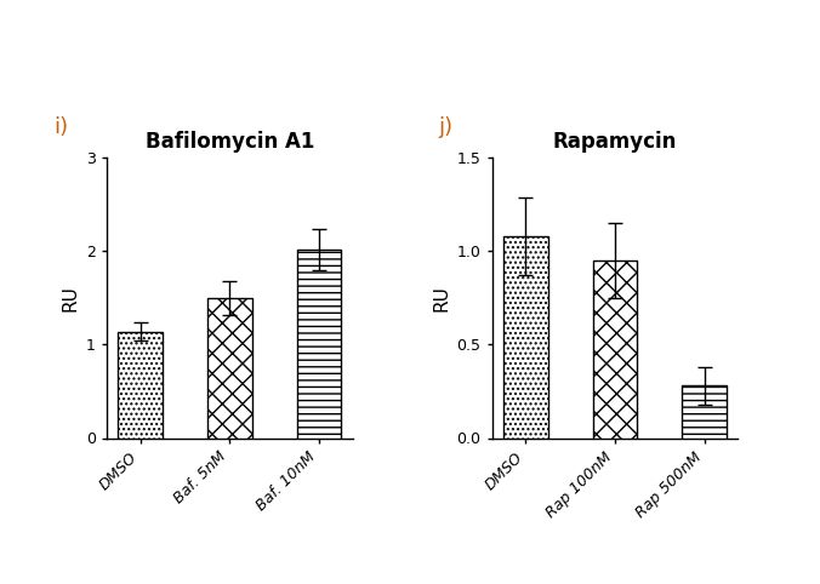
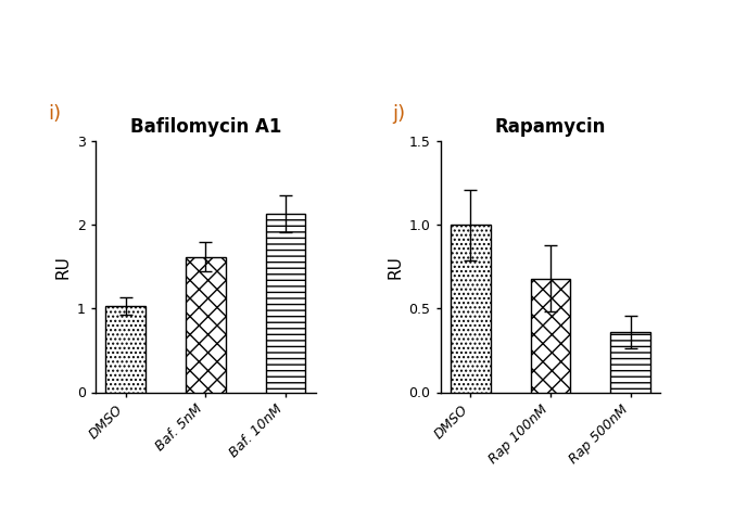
Bafilomycin A1/DMSO: 1.14 -> 1.03
Bafilomycin A1/Baf. 5nM: 1.50 -> 1.62
Bafilomycin A1/Baf. 10nM: 2.02 -> 2.13
Rapamycin/DMSO: 1.08 -> 1.00
Rapamycin/Rap 100nM: 0.95 -> 0.68
Rapamycin/Rap 500nM: 0.28 -> 0.36
